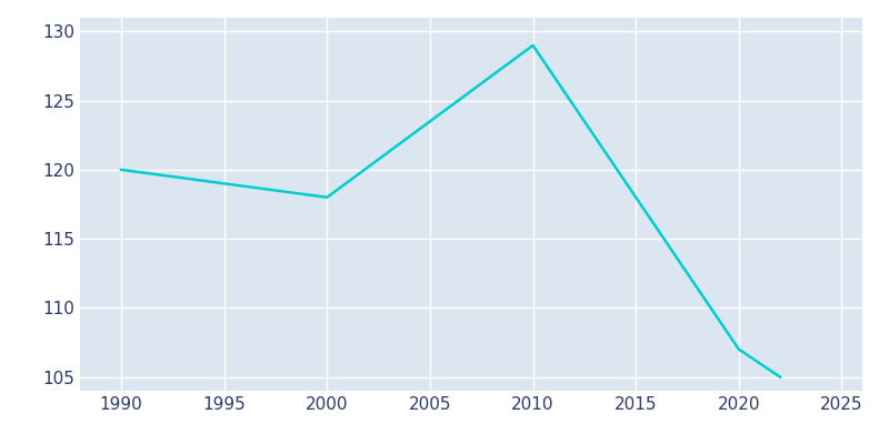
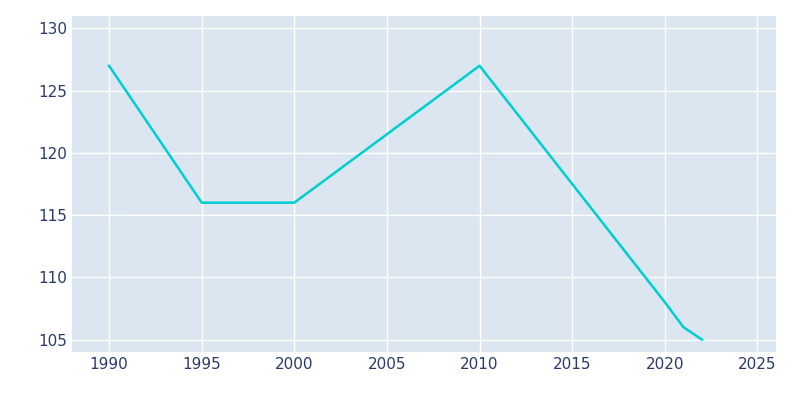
1990: 120 -> 127
1995: 119 -> 116
2000: 118 -> 116
2010: 129 -> 127
2020: 107 -> 108
